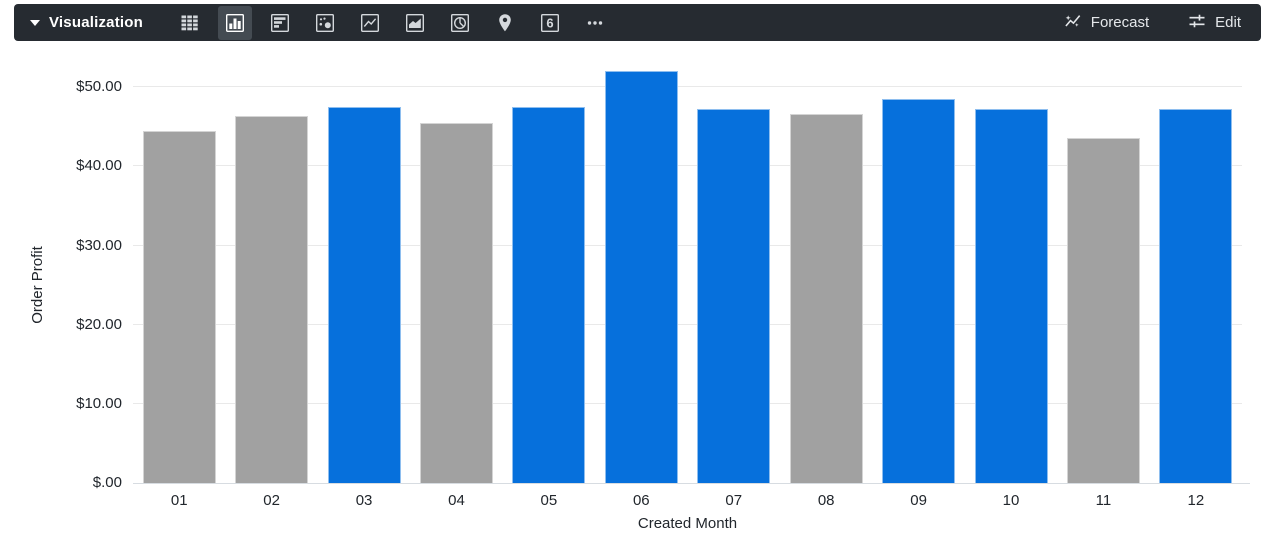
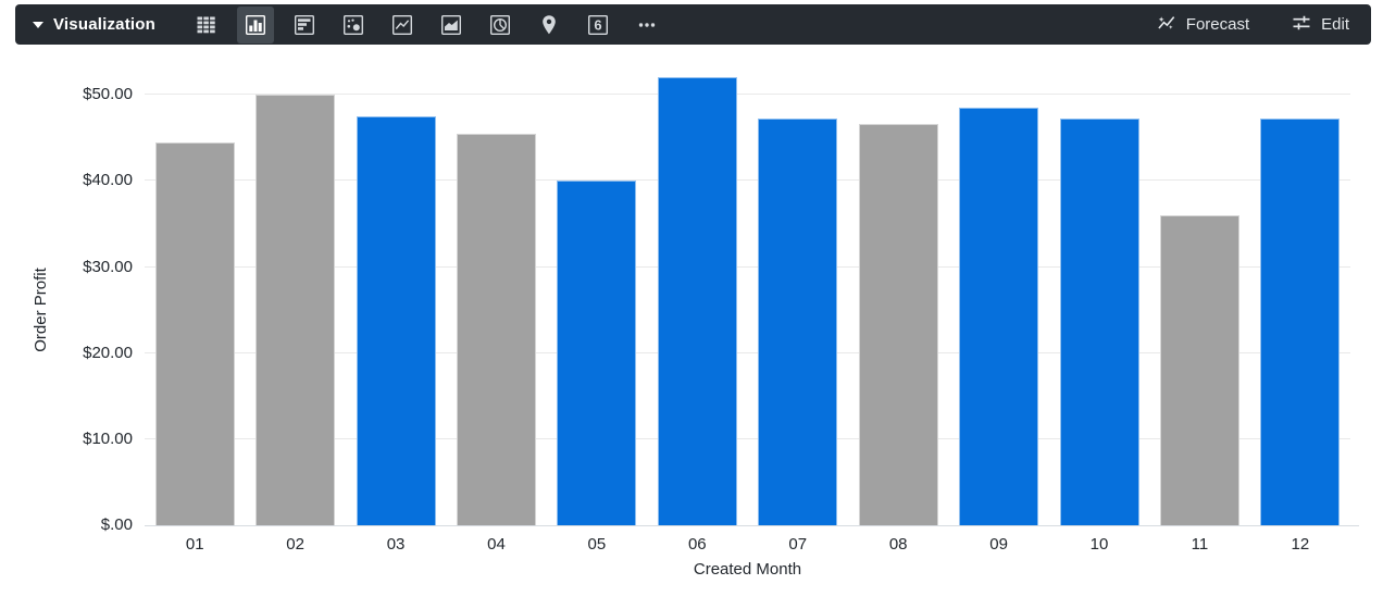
02: $46 -> $50
05: $48 -> $40
11: $44 -> $36
